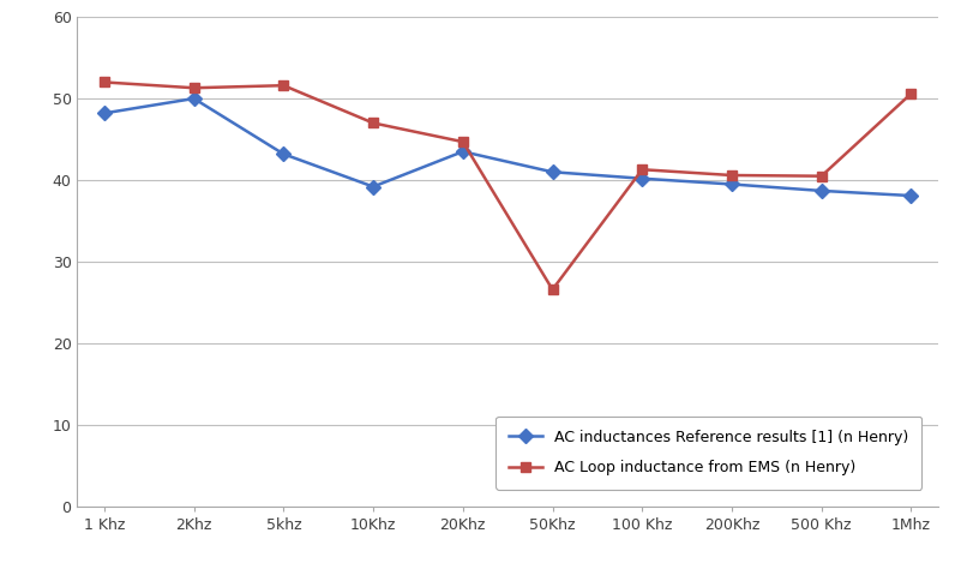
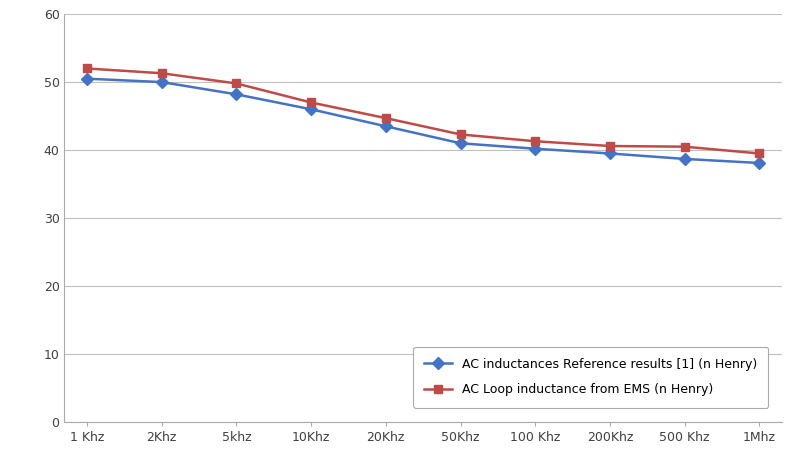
AC inductances Reference results [1] (n Henry)/1 Khz: 48.2 -> 50.5
AC inductances Reference results [1] (n Henry)/5khz: 43.2 -> 48.2
AC Loop inductance from EMS (n Henry)/5khz: 51.6 -> 49.8
AC inductances Reference results [1] (n Henry)/10Khz: 39.2 -> 46.0
AC Loop inductance from EMS (n Henry)/50Khz: 26.6 -> 42.3
AC Loop inductance from EMS (n Henry)/1Mhz: 50.6 -> 39.5
